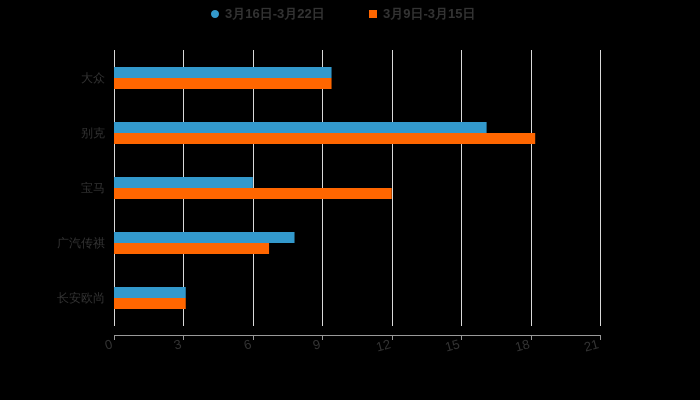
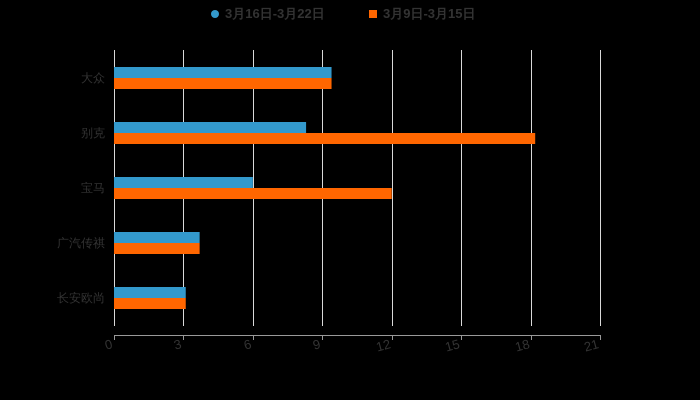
3月16日-3月22日/别克: 16.1 -> 8.3
3月16日-3月22日/广汽传祺: 7.8 -> 3.7
3月9日-3月15日/广汽传祺: 6.7 -> 3.7
